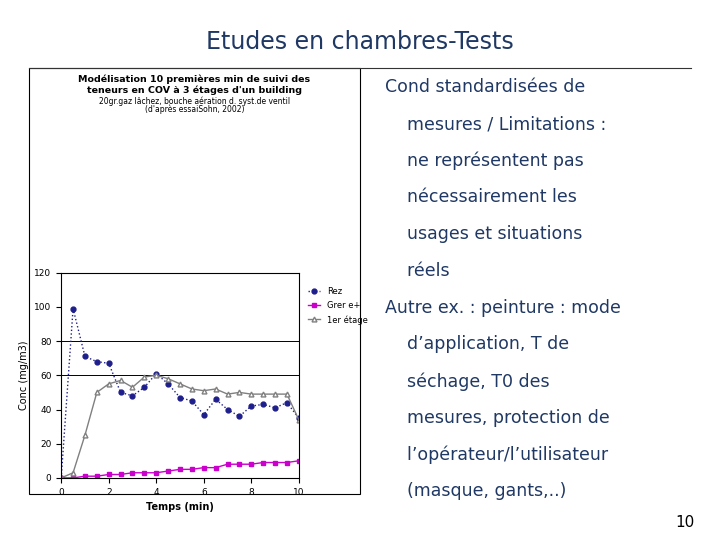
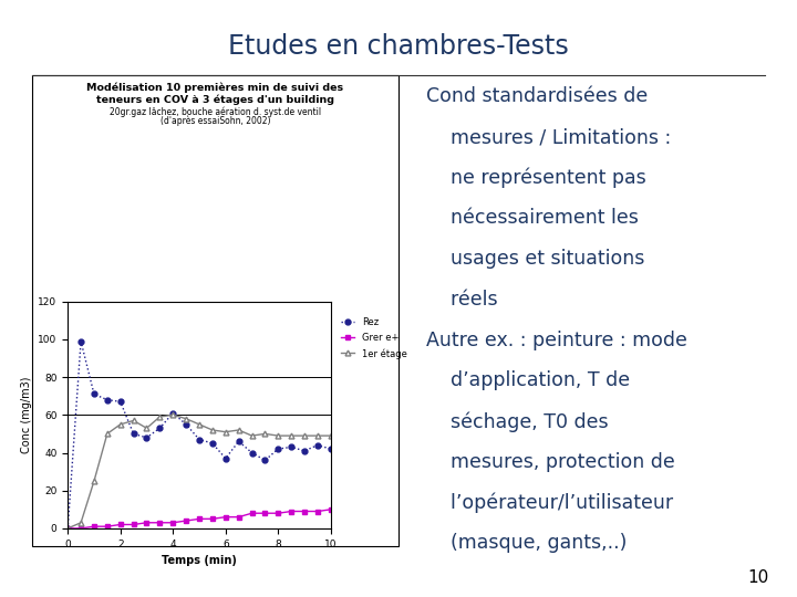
Rez/10: 35 -> 42
1er étage/10: 34 -> 49
